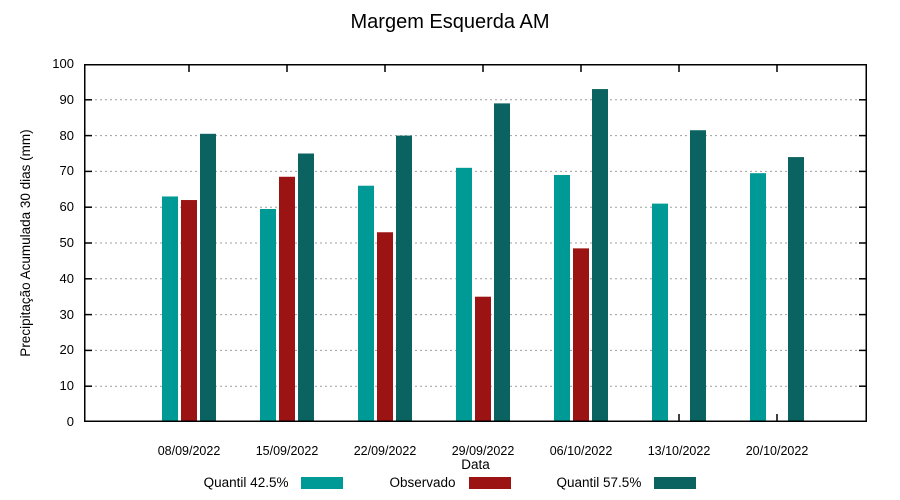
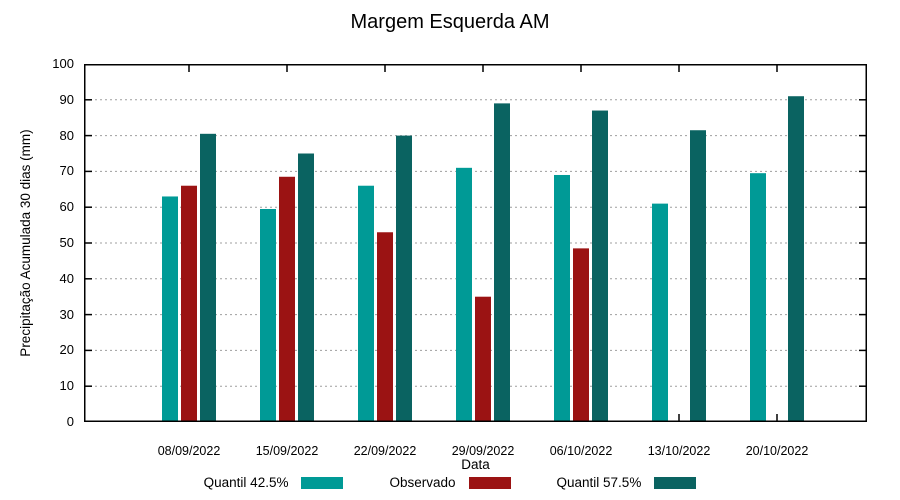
Observado/08/09/2022: 62 -> 66
Quantil 57.5%/06/10/2022: 93 -> 87
Quantil 57.5%/20/10/2022: 74 -> 91
